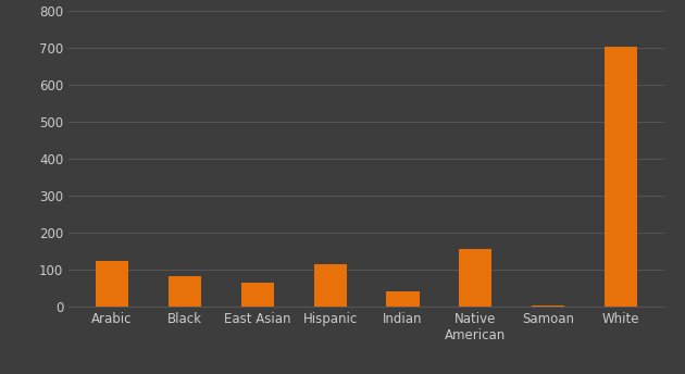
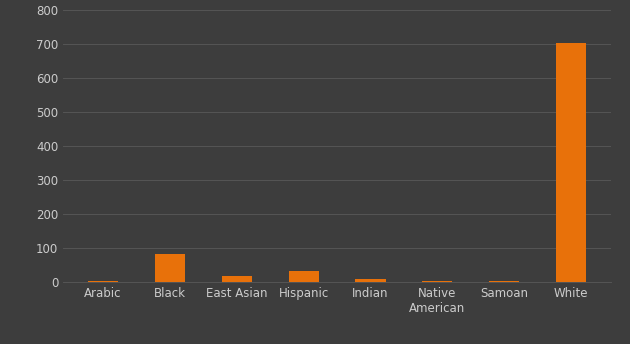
Arabic: 125 -> 4
East Asian: 65 -> 18
Hispanic: 115 -> 33
Indian: 40 -> 10
Native American: 155 -> 4
